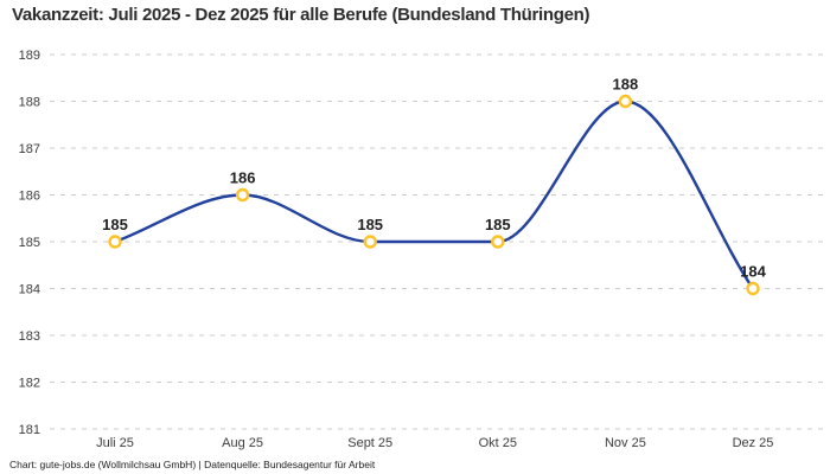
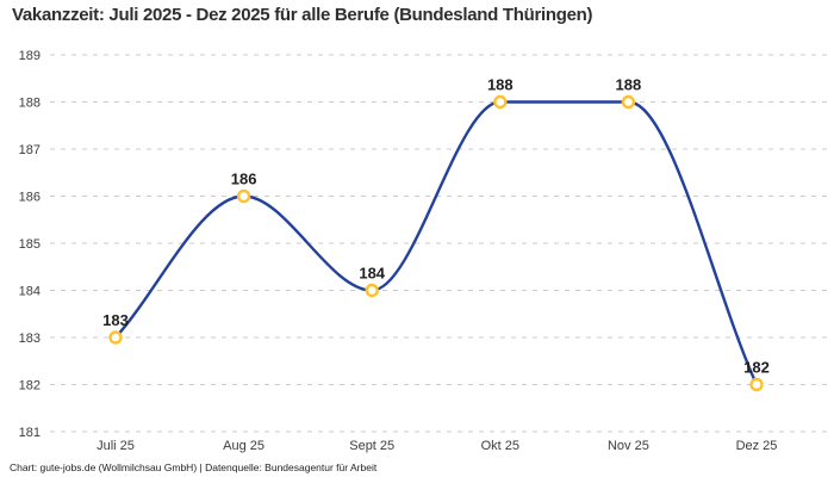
Juli 25: 185 -> 183
Sept 25: 185 -> 184
Okt 25: 185 -> 188
Dez 25: 184 -> 182
